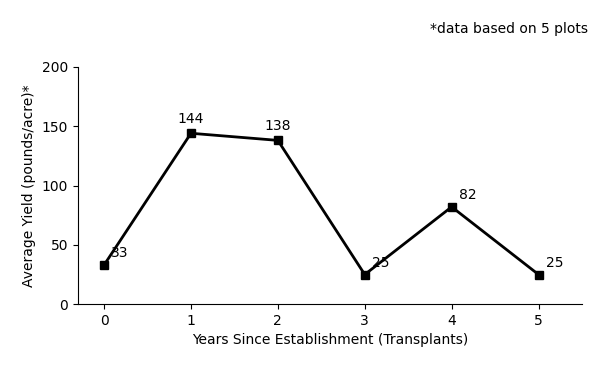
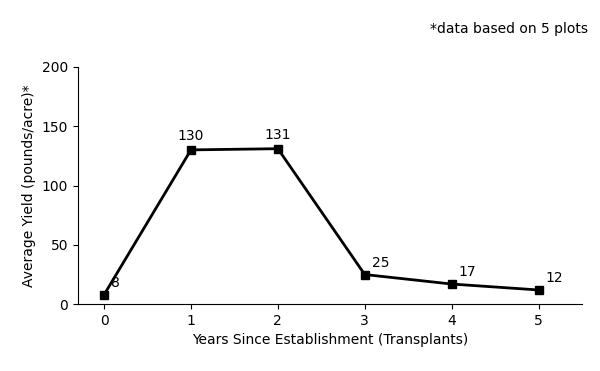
0: 33 -> 8
1: 144 -> 130
2: 138 -> 131
4: 82 -> 17
5: 25 -> 12
